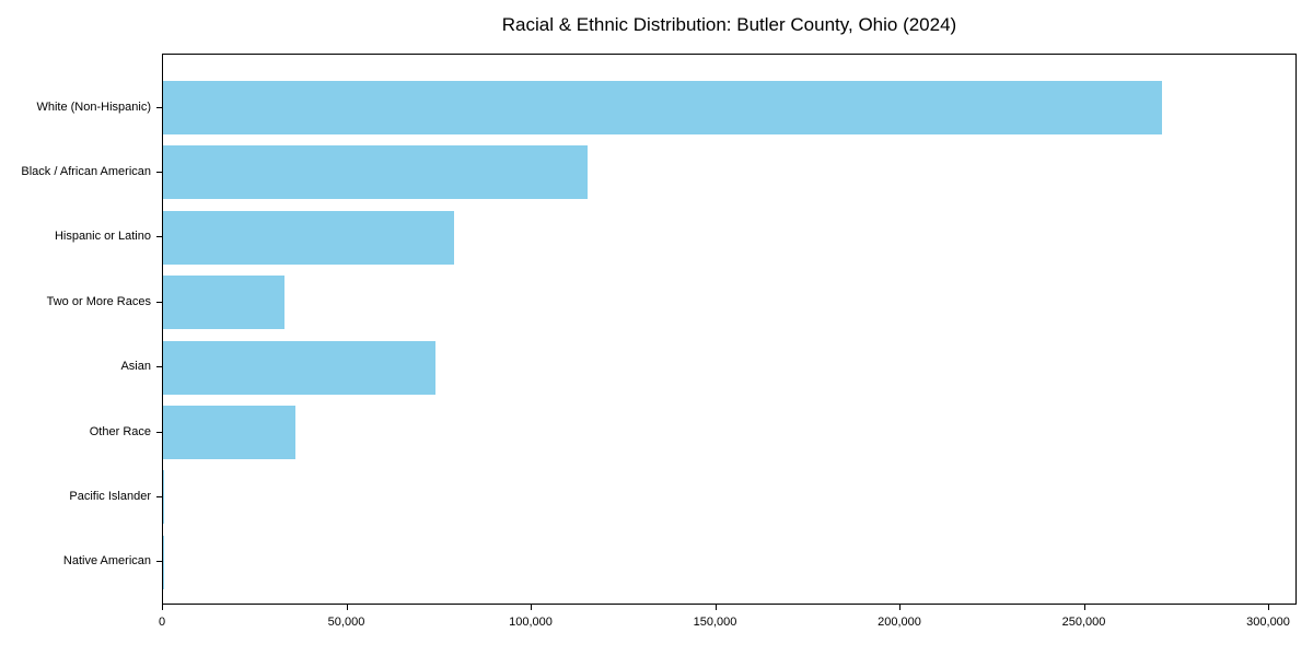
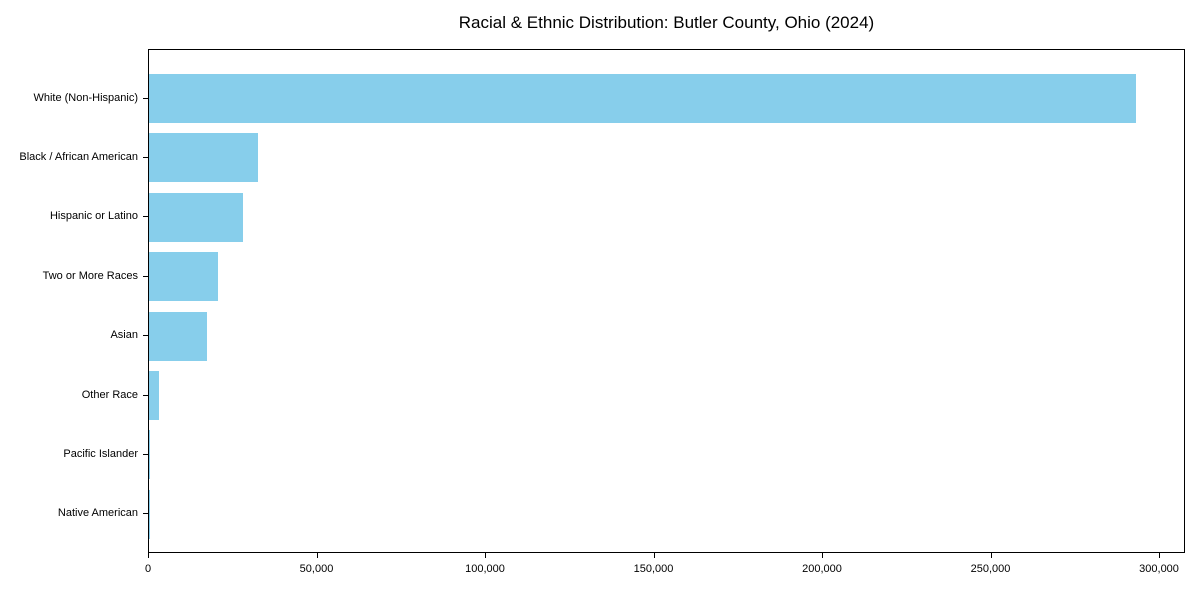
White (Non-Hispanic): 271000 -> 293000
Black / African American: 115000 -> 32000
Hispanic or Latino: 79000 -> 28000
Two or More Races: 33000 -> 20000
Asian: 74000 -> 17000
Other Race: 36000 -> 3000
